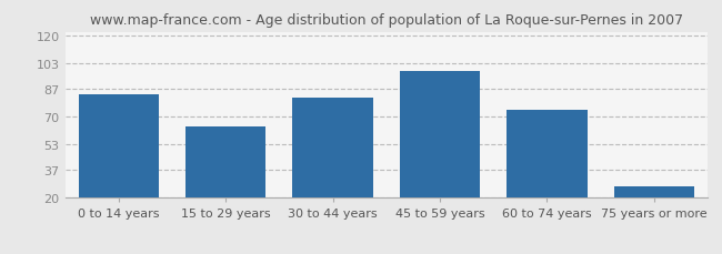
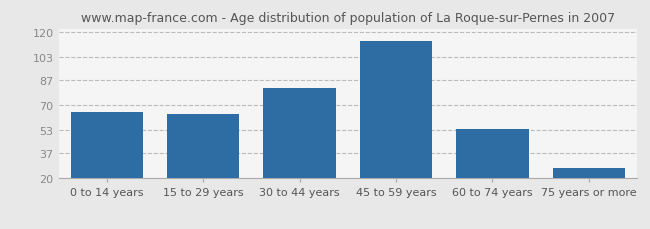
0 to 14 years: 84 -> 65
45 to 59 years: 98 -> 114
60 to 74 years: 74 -> 54
